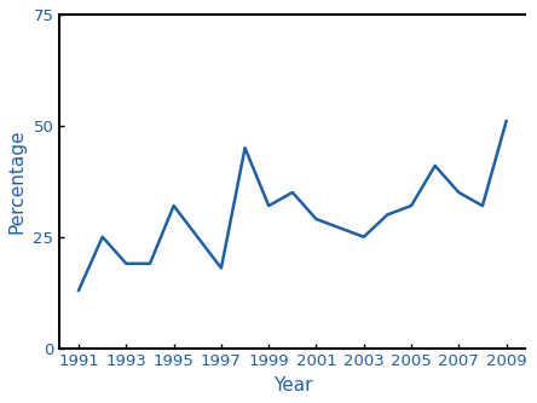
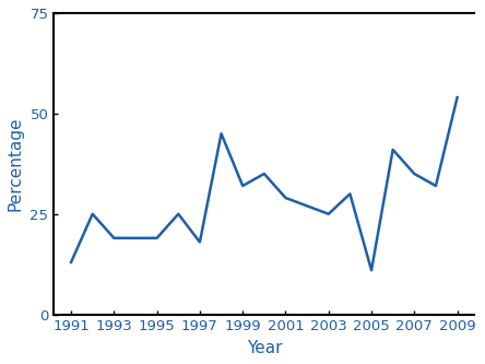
1995: 32 -> 19
2005: 32 -> 11
2009: 51 -> 54
